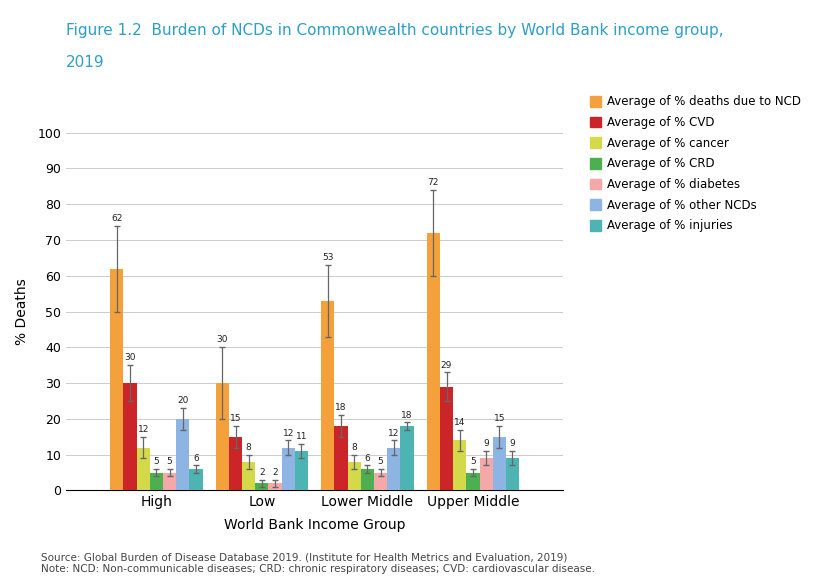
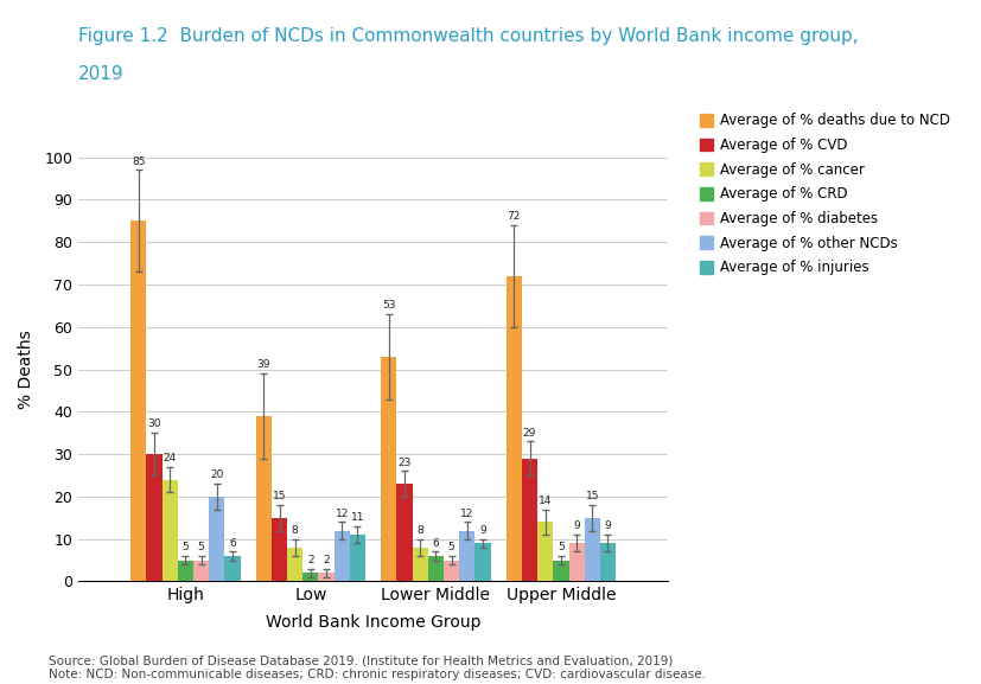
Average of % deaths due to NCD/High: 62 -> 85
Average of % cancer/High: 12 -> 24
Average of % deaths due to NCD/Low: 30 -> 39
Average of % CVD/Lower Middle: 18 -> 23
Average of % injuries/Lower Middle: 18 -> 9
